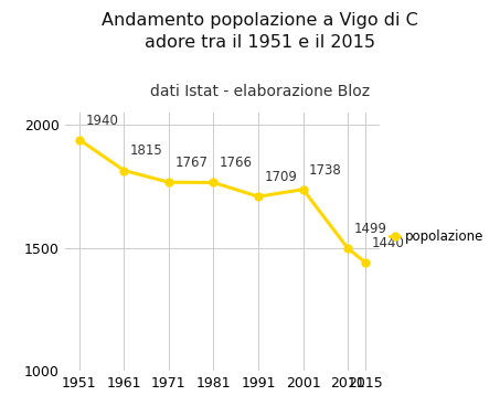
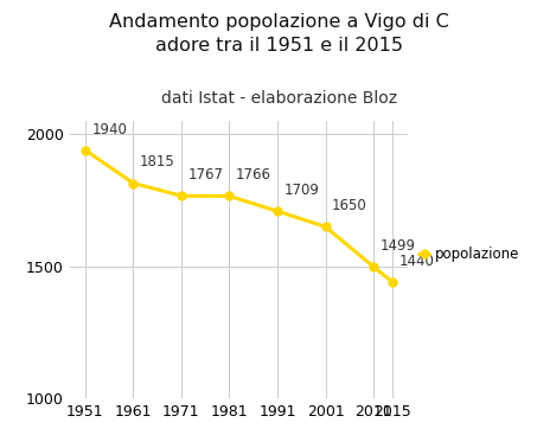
2001: 1738 -> 1650
